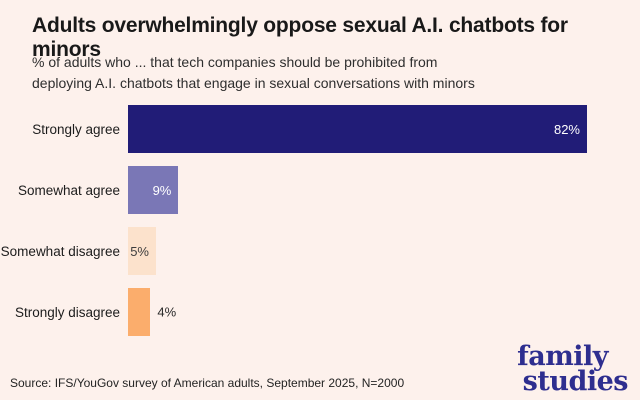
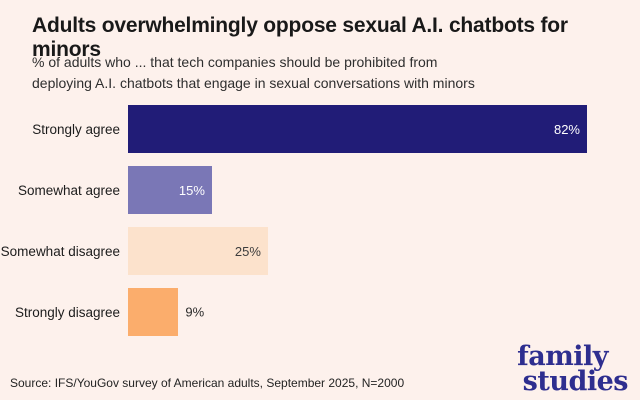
Somewhat agree: 9% -> 15%
Somewhat disagree: 5% -> 25%
Strongly disagree: 4% -> 9%
